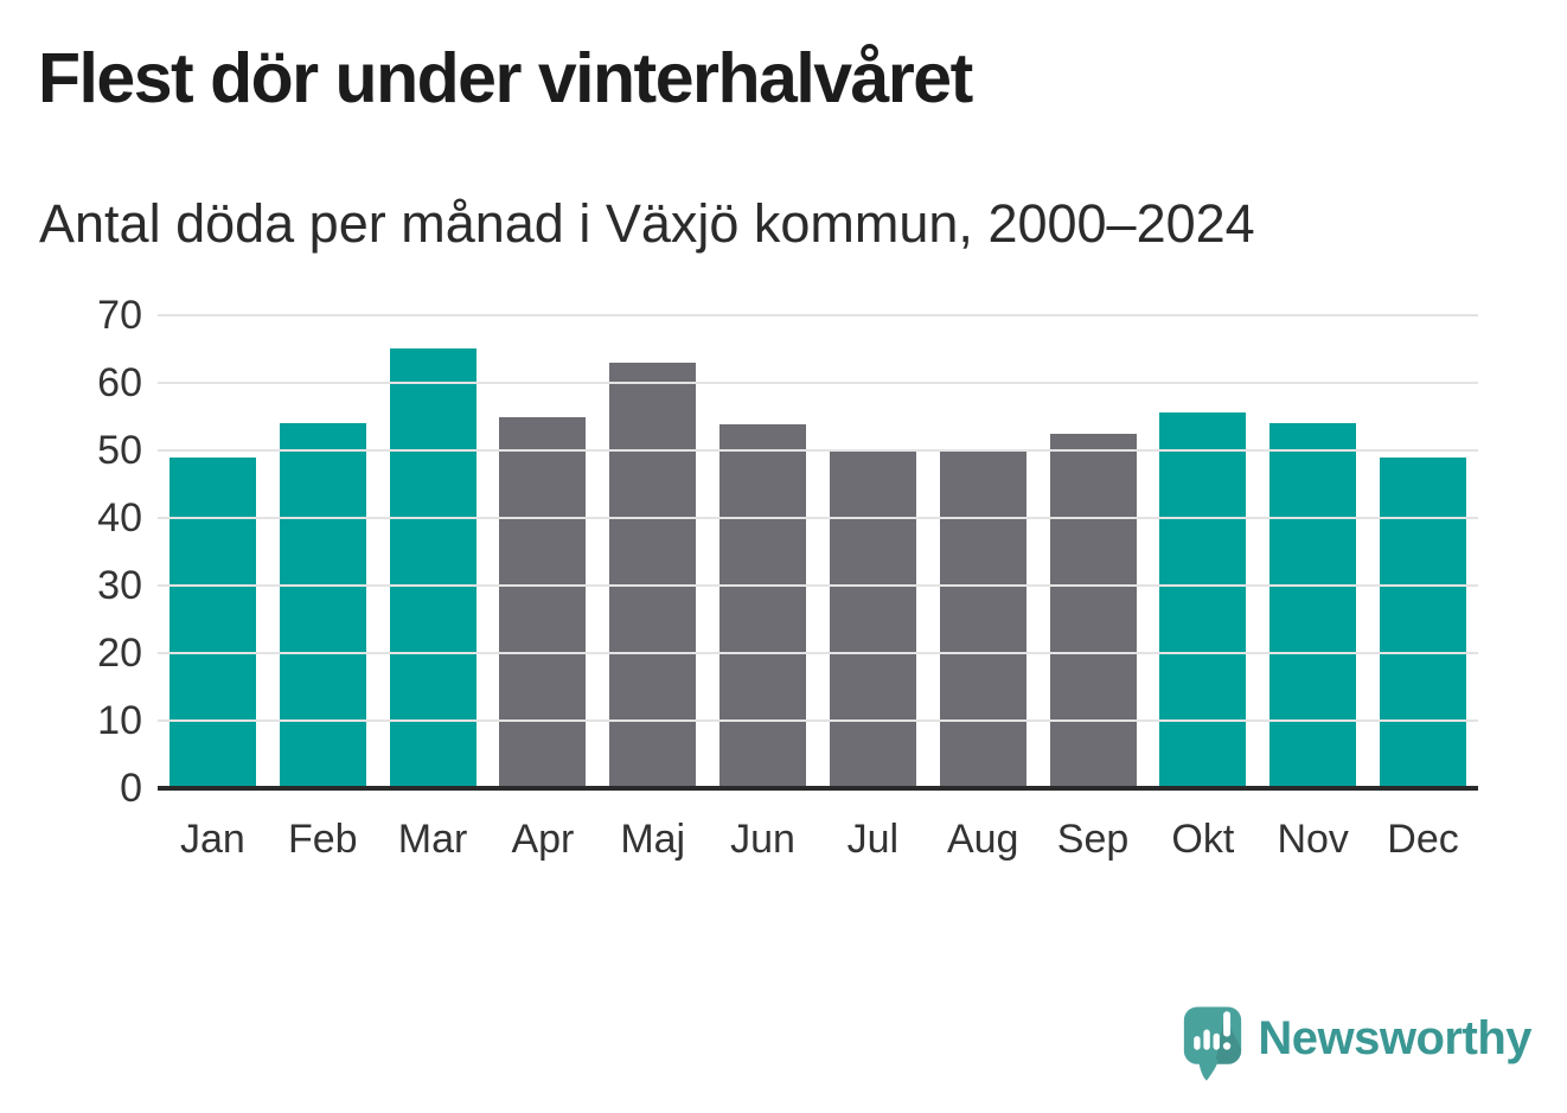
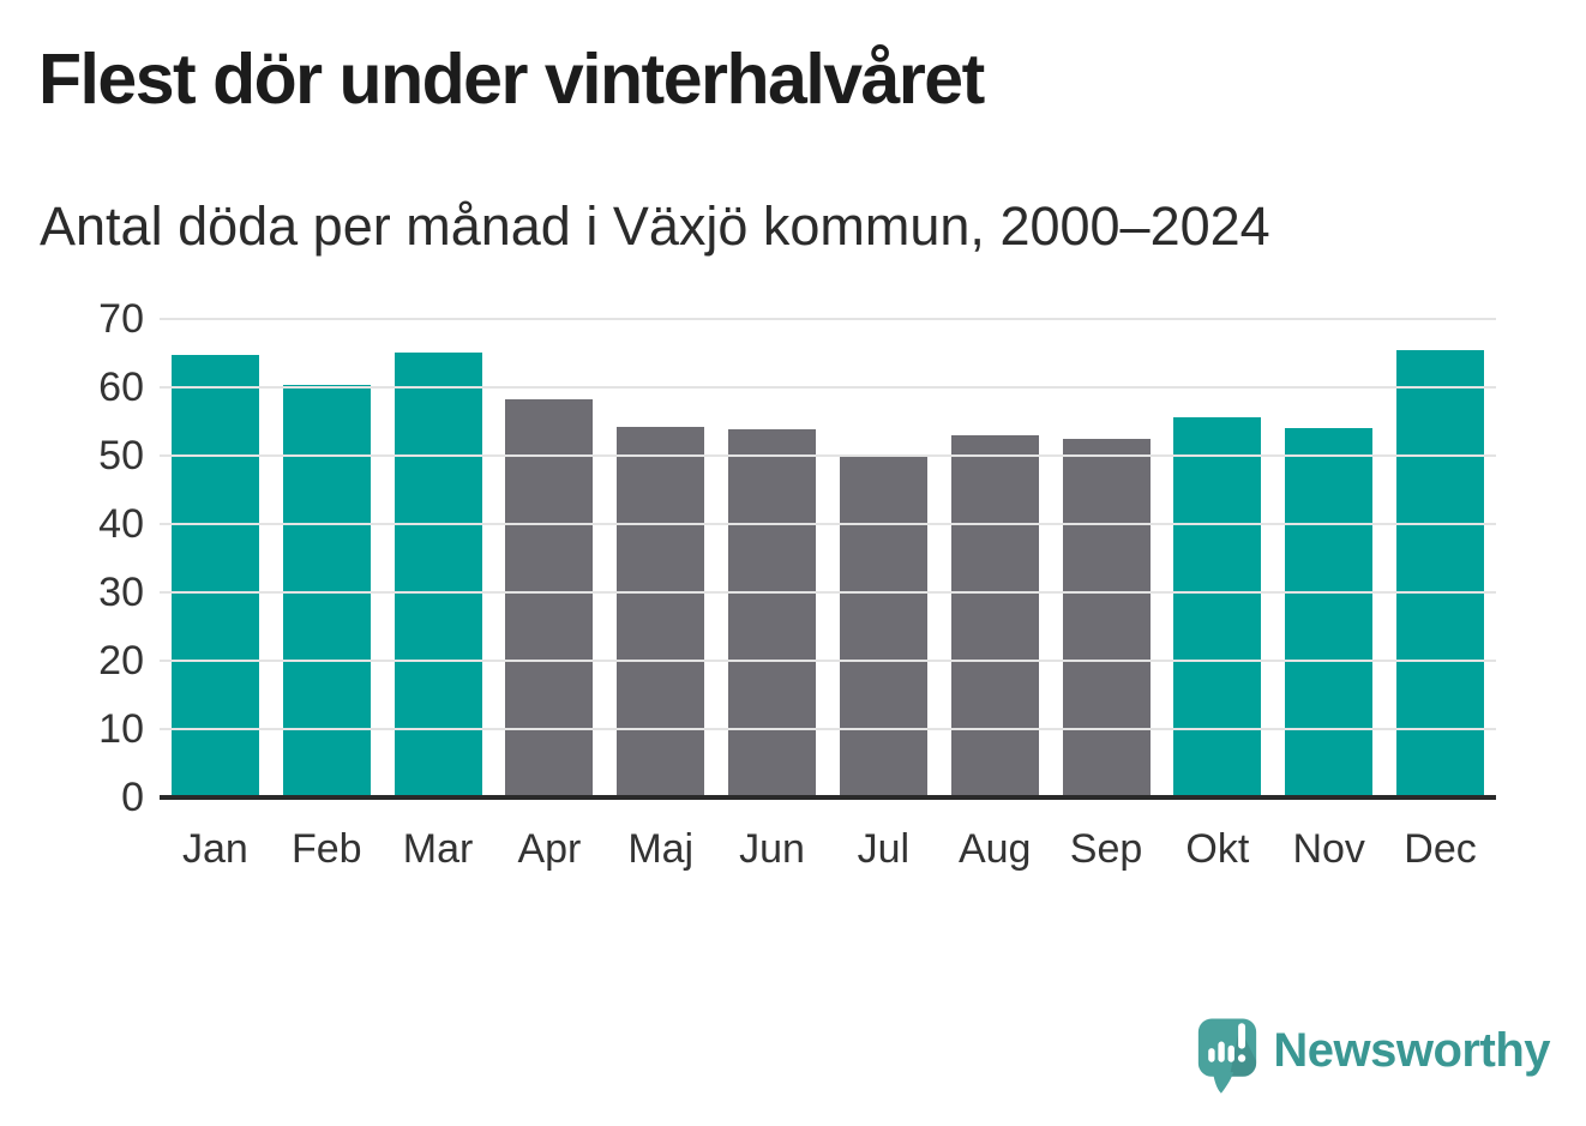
Jan: 49 -> 65
Feb: 54 -> 60
Apr: 55 -> 58
Maj: 63 -> 54
Aug: 50 -> 53
Dec: 49 -> 65
